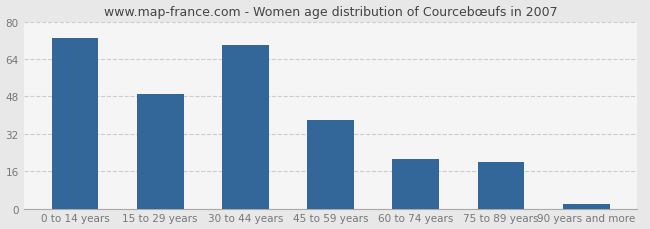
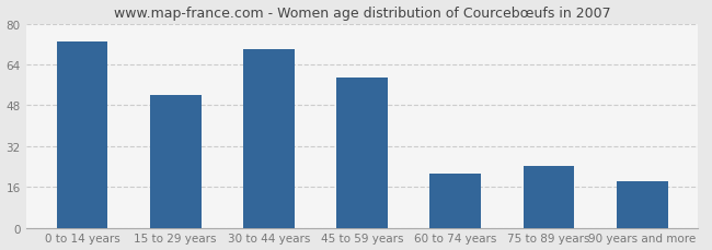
15 to 29 years: 49 -> 52
45 to 59 years: 38 -> 59
75 to 89 years: 20 -> 24
90 years and more: 2 -> 18
